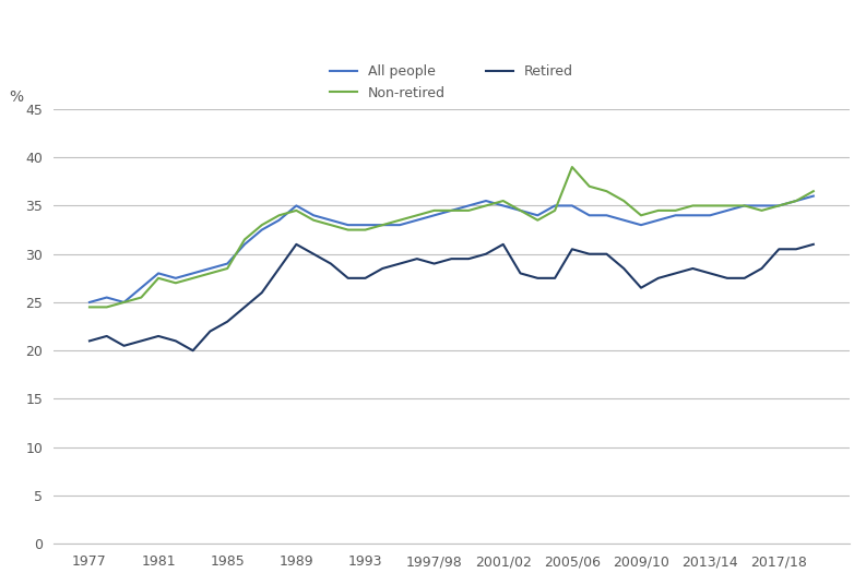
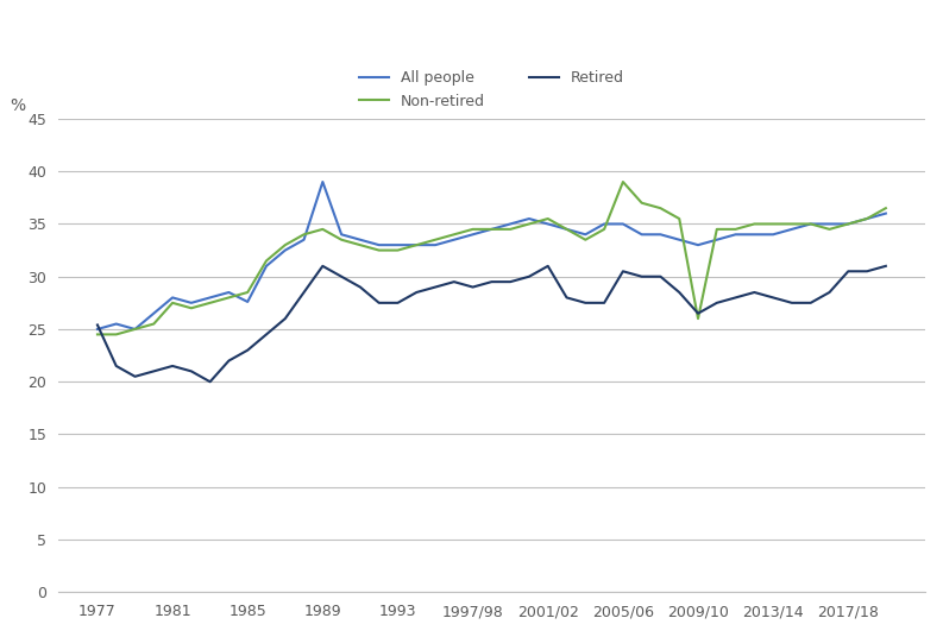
Retired/1977: 21.0 -> 25.4
All people/1985: 29.0 -> 27.6
All people/1989: 35.0 -> 39.0
Non-retired/2009/10: 34.0 -> 26.0
